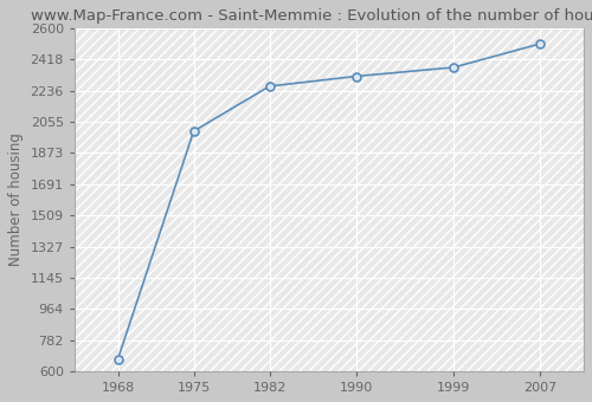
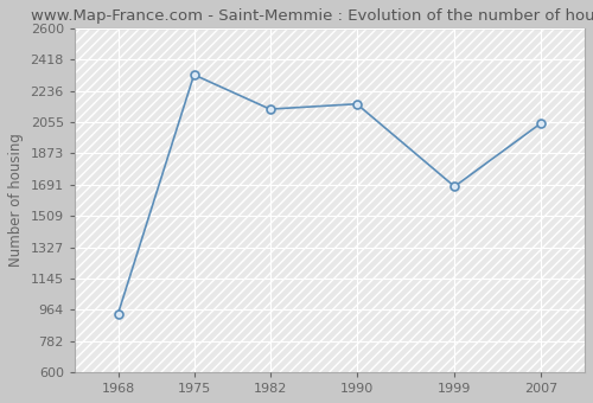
1968: 670 -> 940
1975: 2000 -> 2330
1982: 2260 -> 2130
1990: 2320 -> 2160
1999: 2370 -> 1680
2007: 2510 -> 2050
